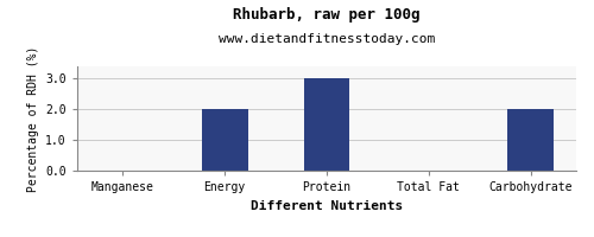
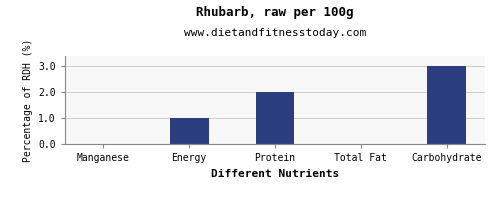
Energy: 2 -> 1
Protein: 3 -> 2
Carbohydrate: 2 -> 3
